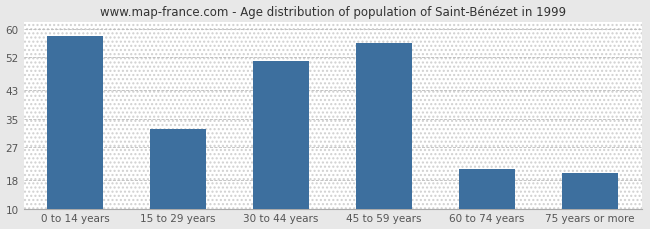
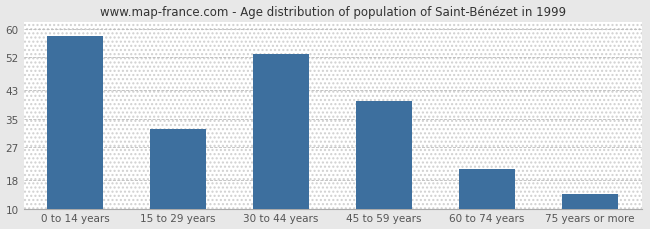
30 to 44 years: 51 -> 53
45 to 59 years: 56 -> 40
75 years or more: 20 -> 14
